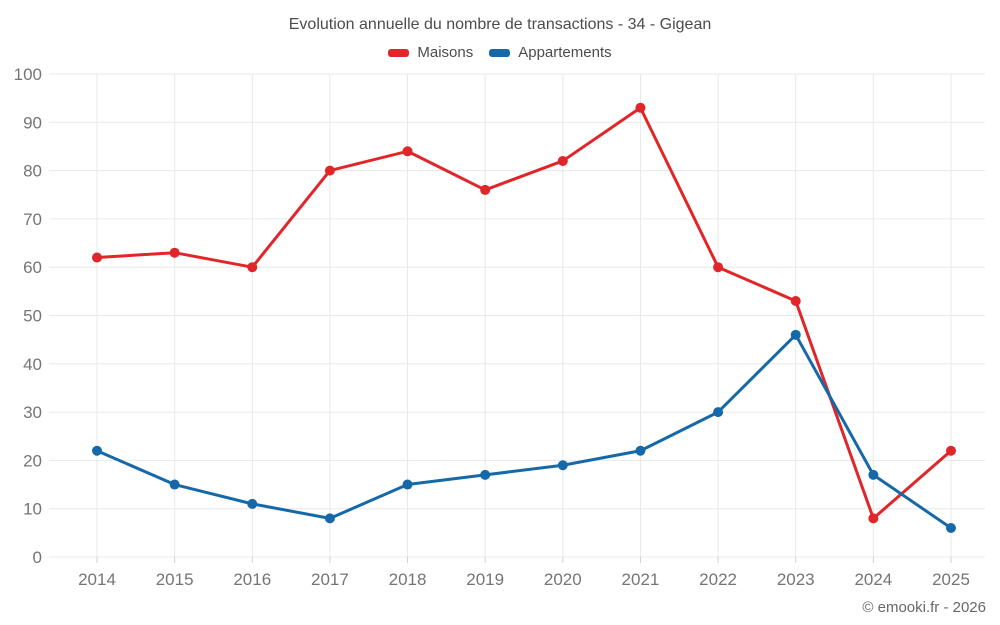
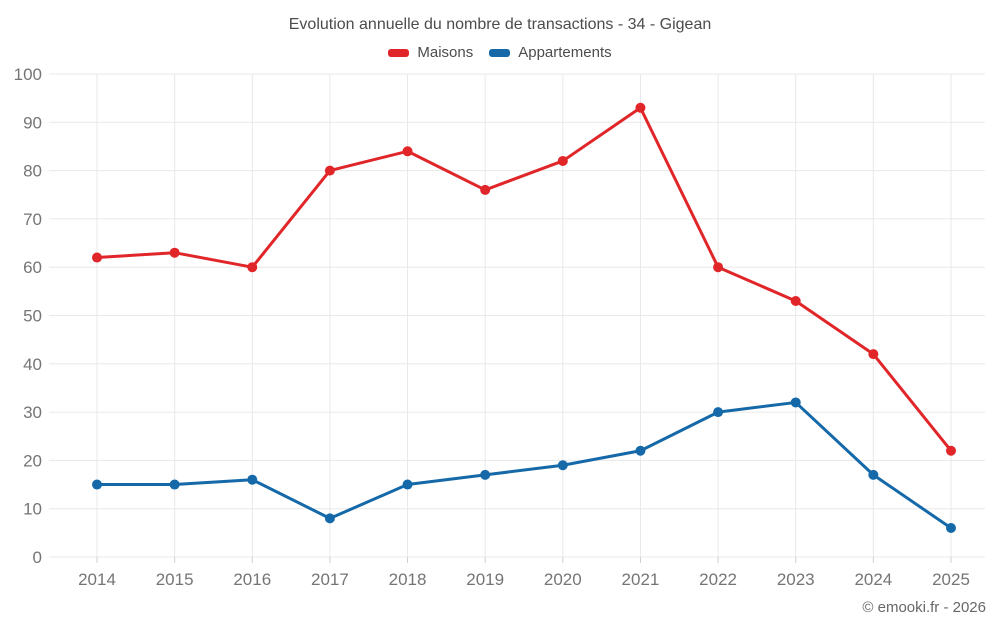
Appartements/2014: 22 -> 15
Appartements/2016: 11 -> 16
Appartements/2023: 46 -> 32
Maisons/2024: 8 -> 42
